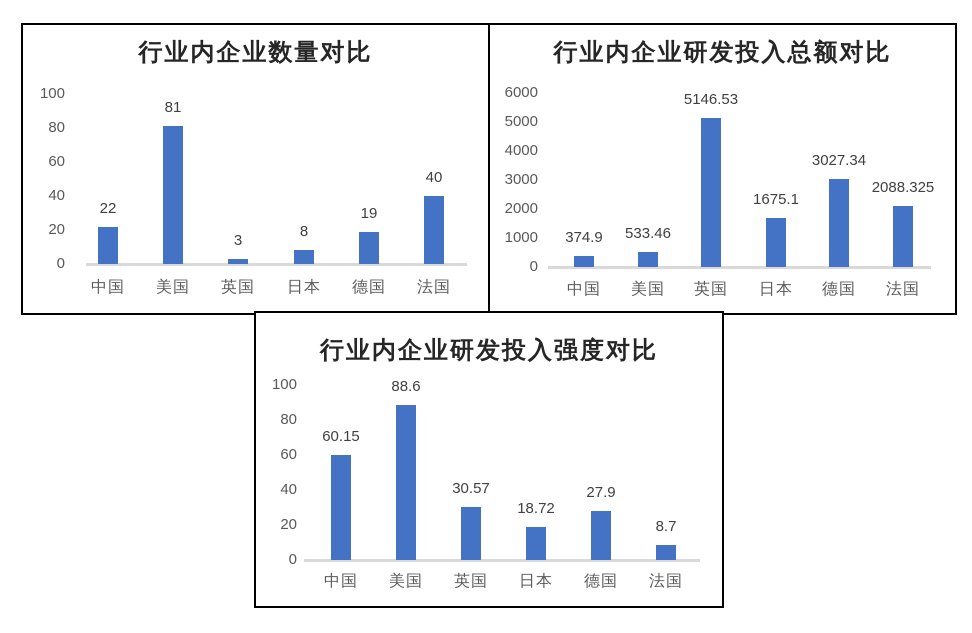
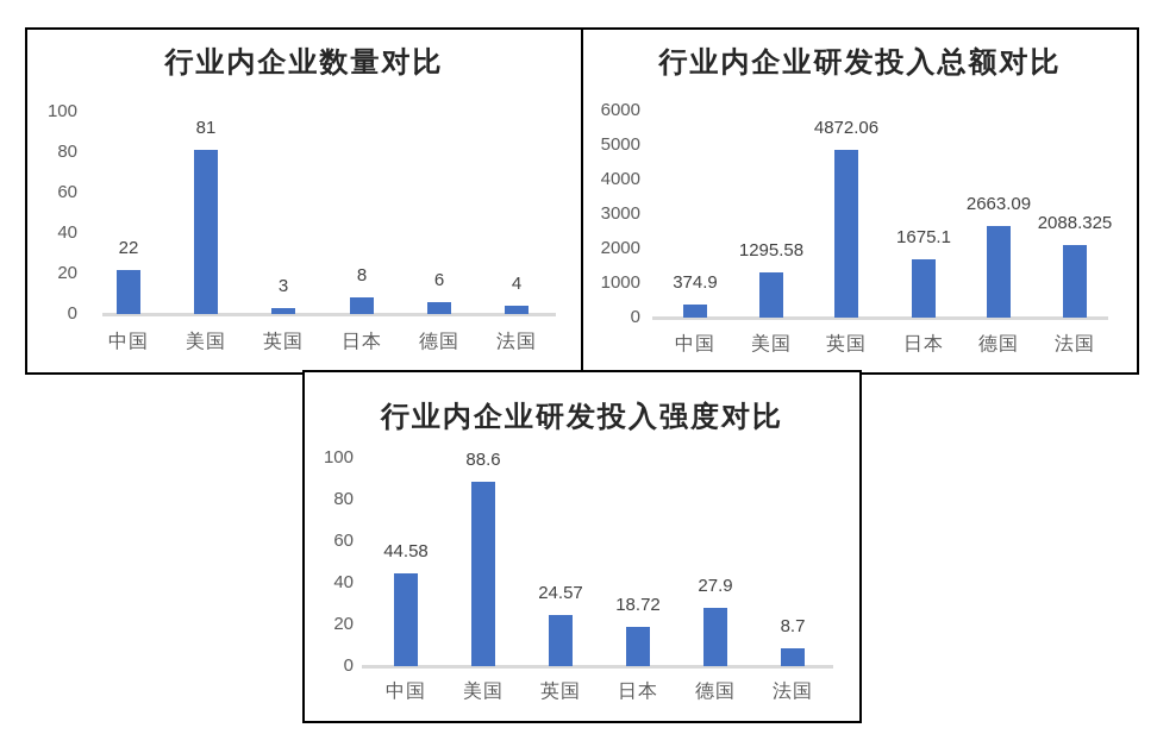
行业内企业数量对比/德国: 19 -> 6
行业内企业数量对比/法国: 40 -> 4
行业内企业研发投入总额对比/美国: 533.46 -> 1295.58
行业内企业研发投入总额对比/英国: 5146.53 -> 4872.06
行业内企业研发投入总额对比/德国: 3027.34 -> 2663.09
行业内企业研发投入强度对比/中国: 60.15 -> 44.58
行业内企业研发投入强度对比/英国: 30.57 -> 24.57
